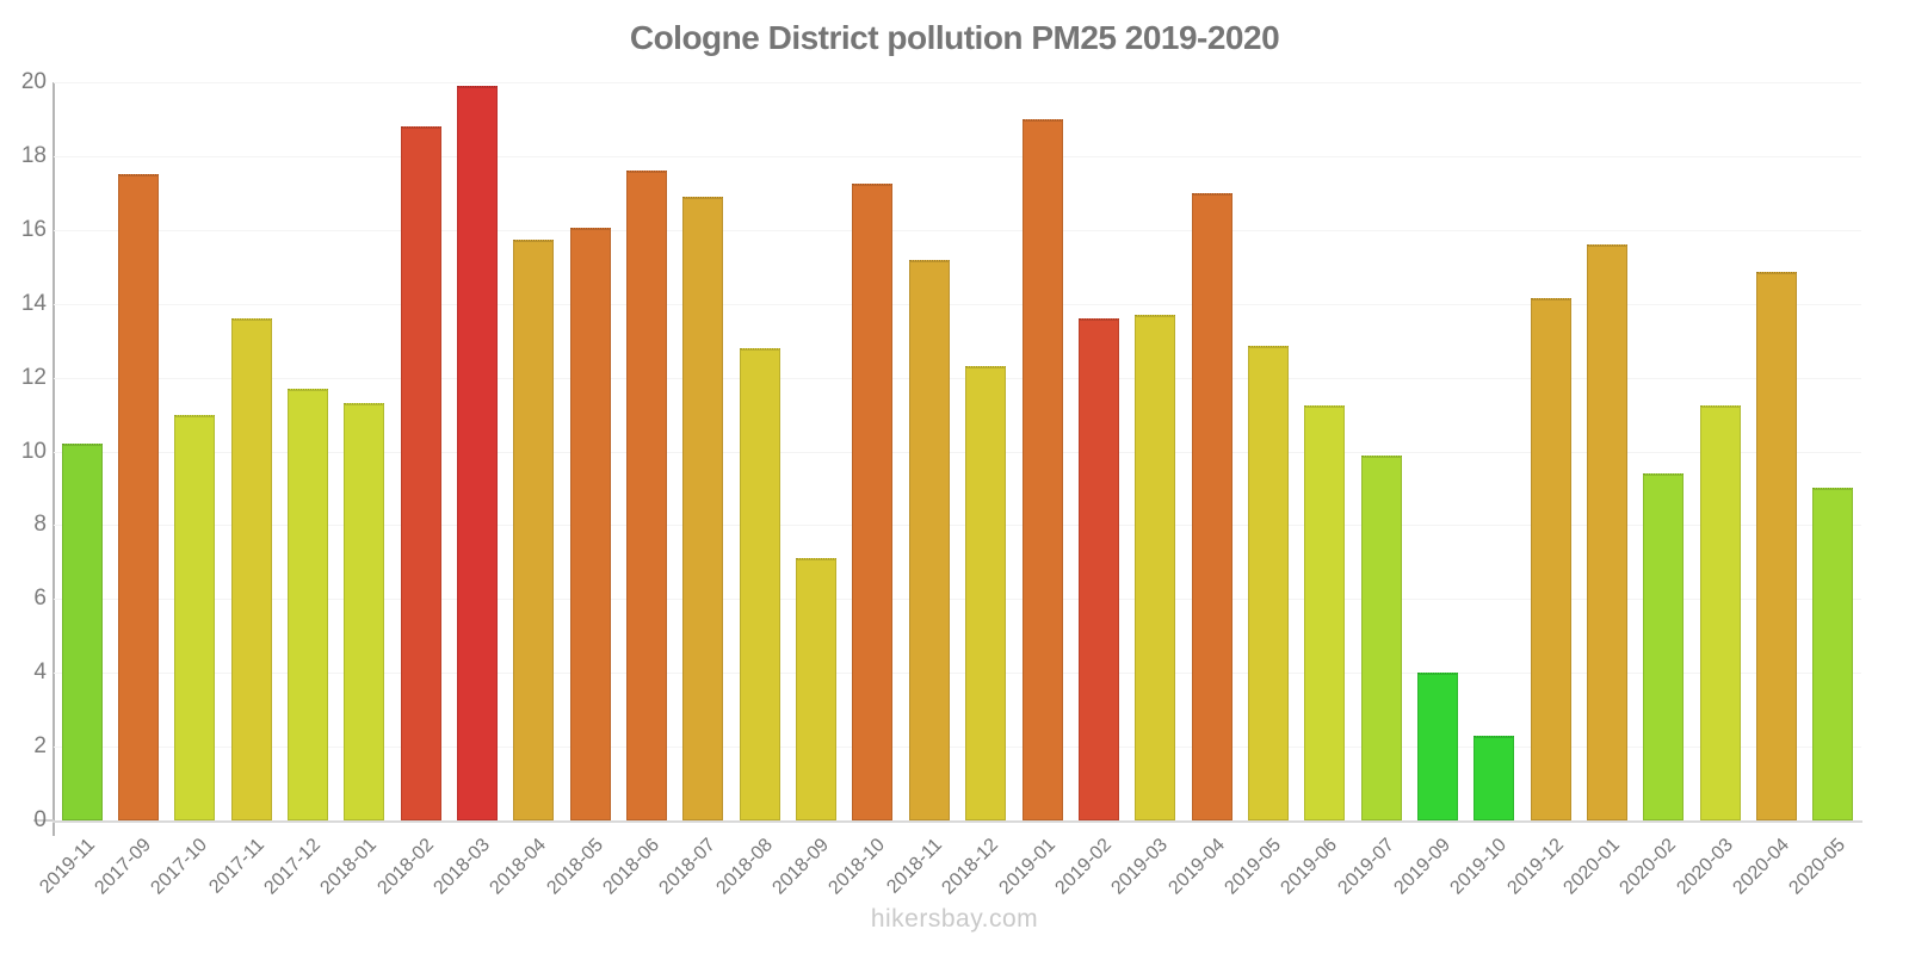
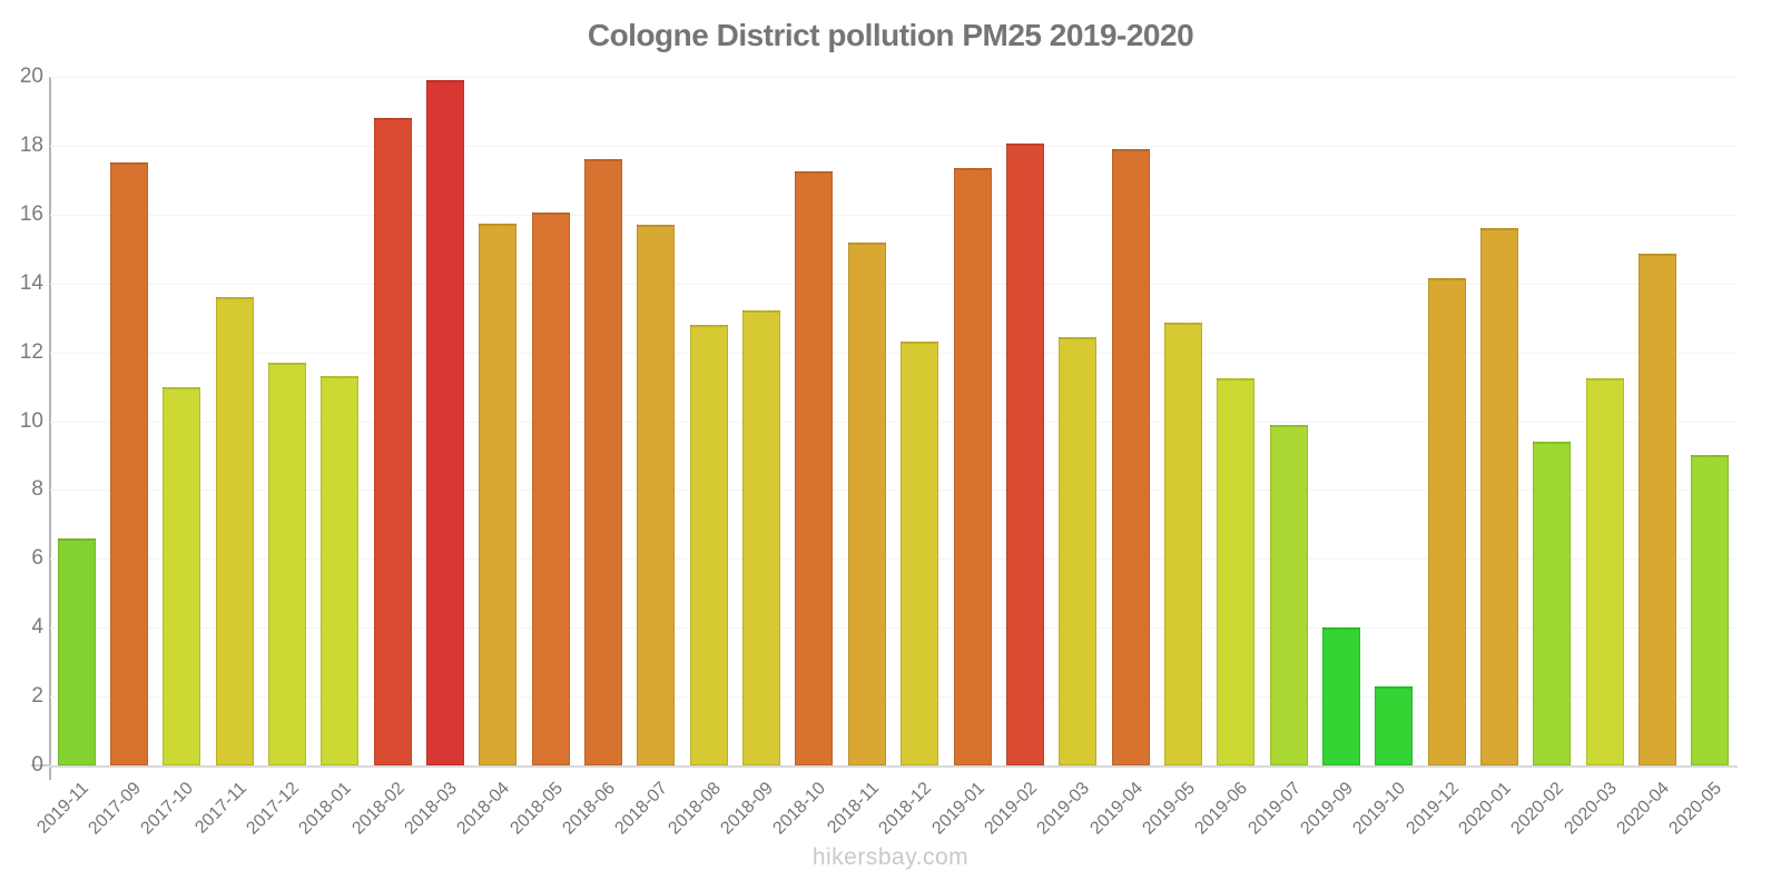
2019-11: 10.2 -> 6.6
2018-07: 16.9 -> 15.7
2018-09: 7.1 -> 13.2
2019-01: 19.0 -> 17.4
2019-02: 13.6 -> 18.1
2019-03: 13.7 -> 12.4
2019-04: 17.0 -> 17.9
